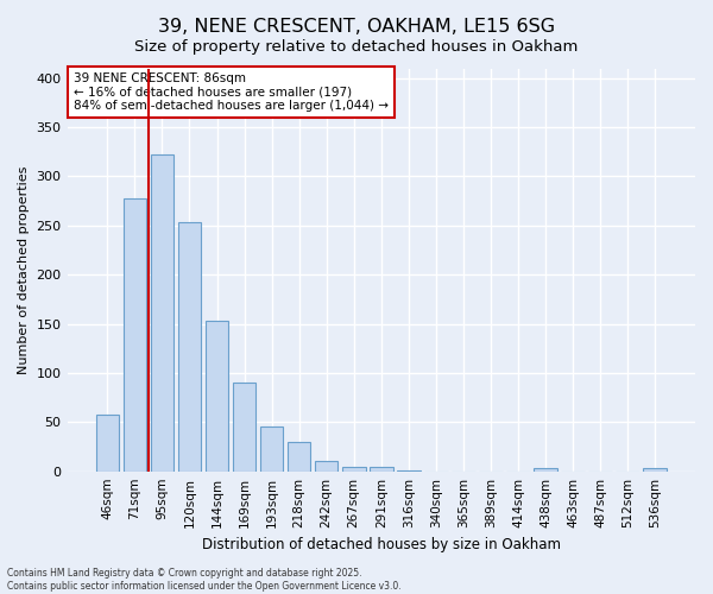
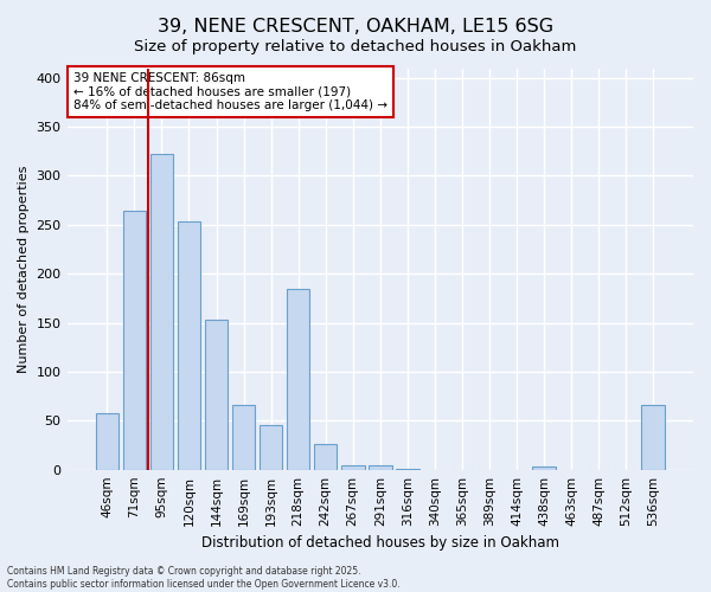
71sqm: 278 -> 264
169sqm: 90 -> 66
218sqm: 30 -> 184
242sqm: 10 -> 26
536sqm: 3 -> 66
